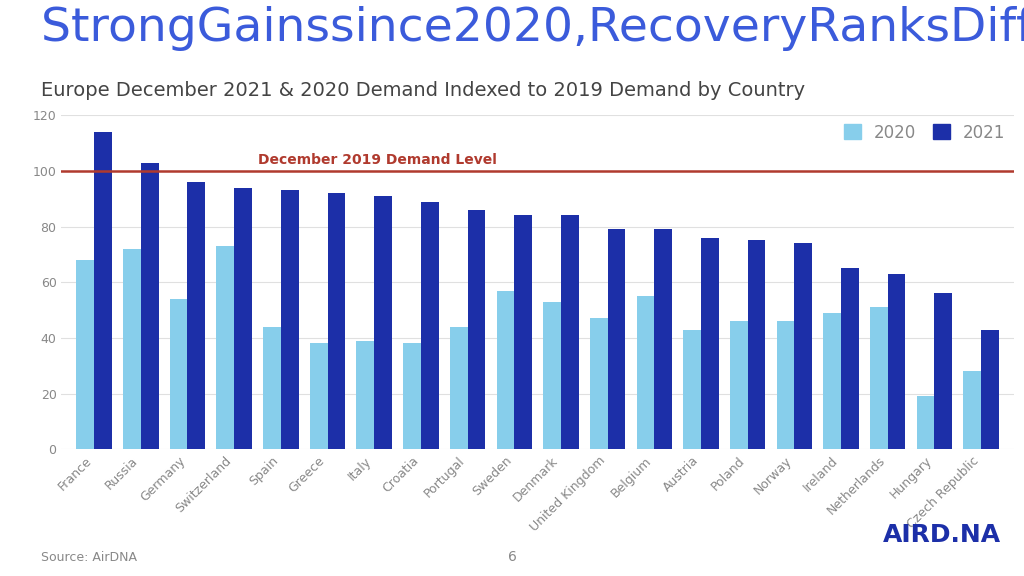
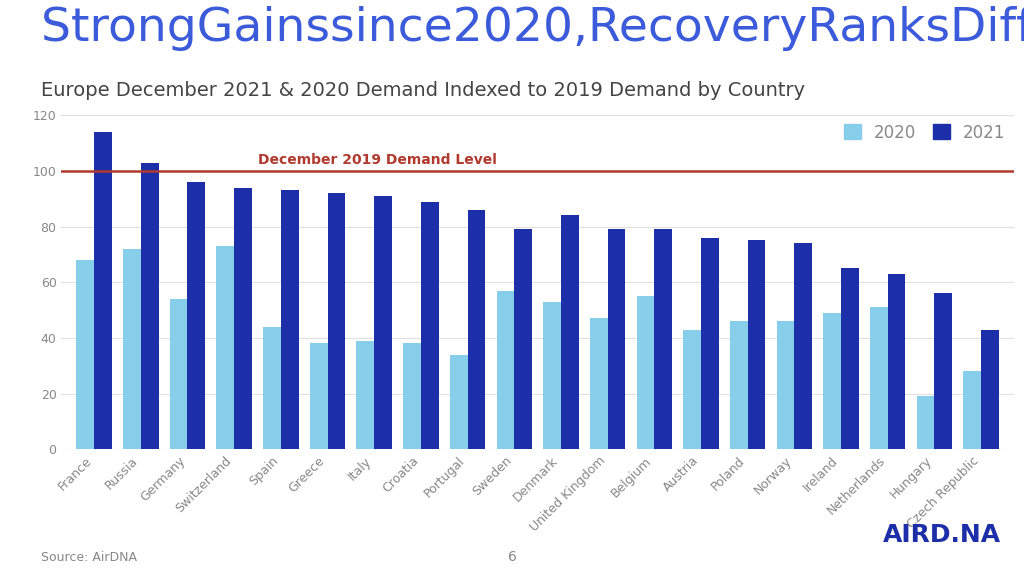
2020/Portugal: 44 -> 34
2021/Sweden: 84 -> 79
